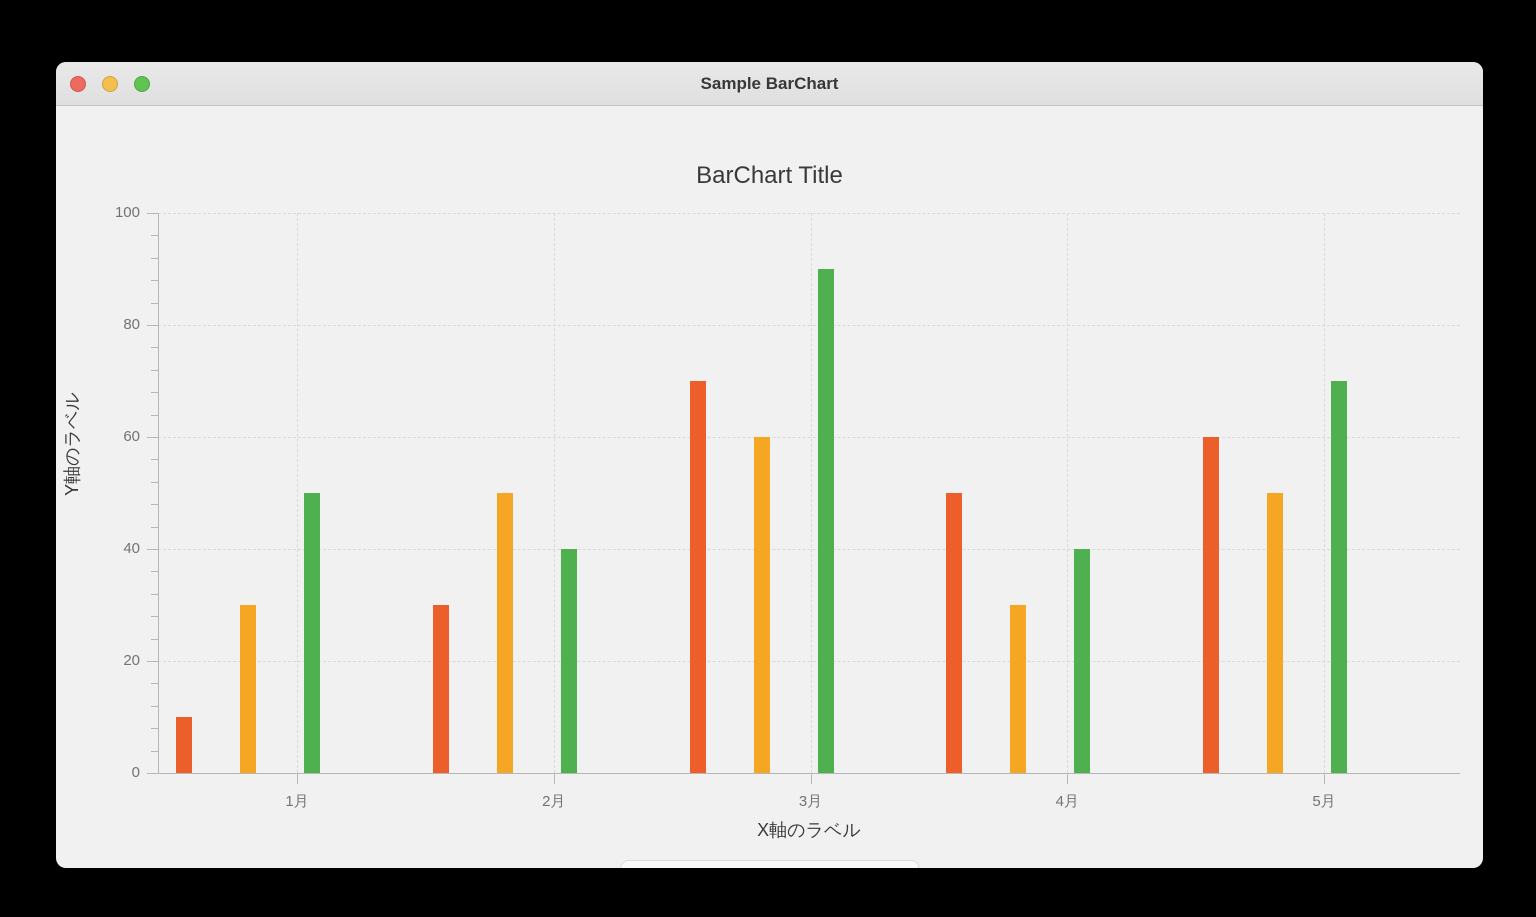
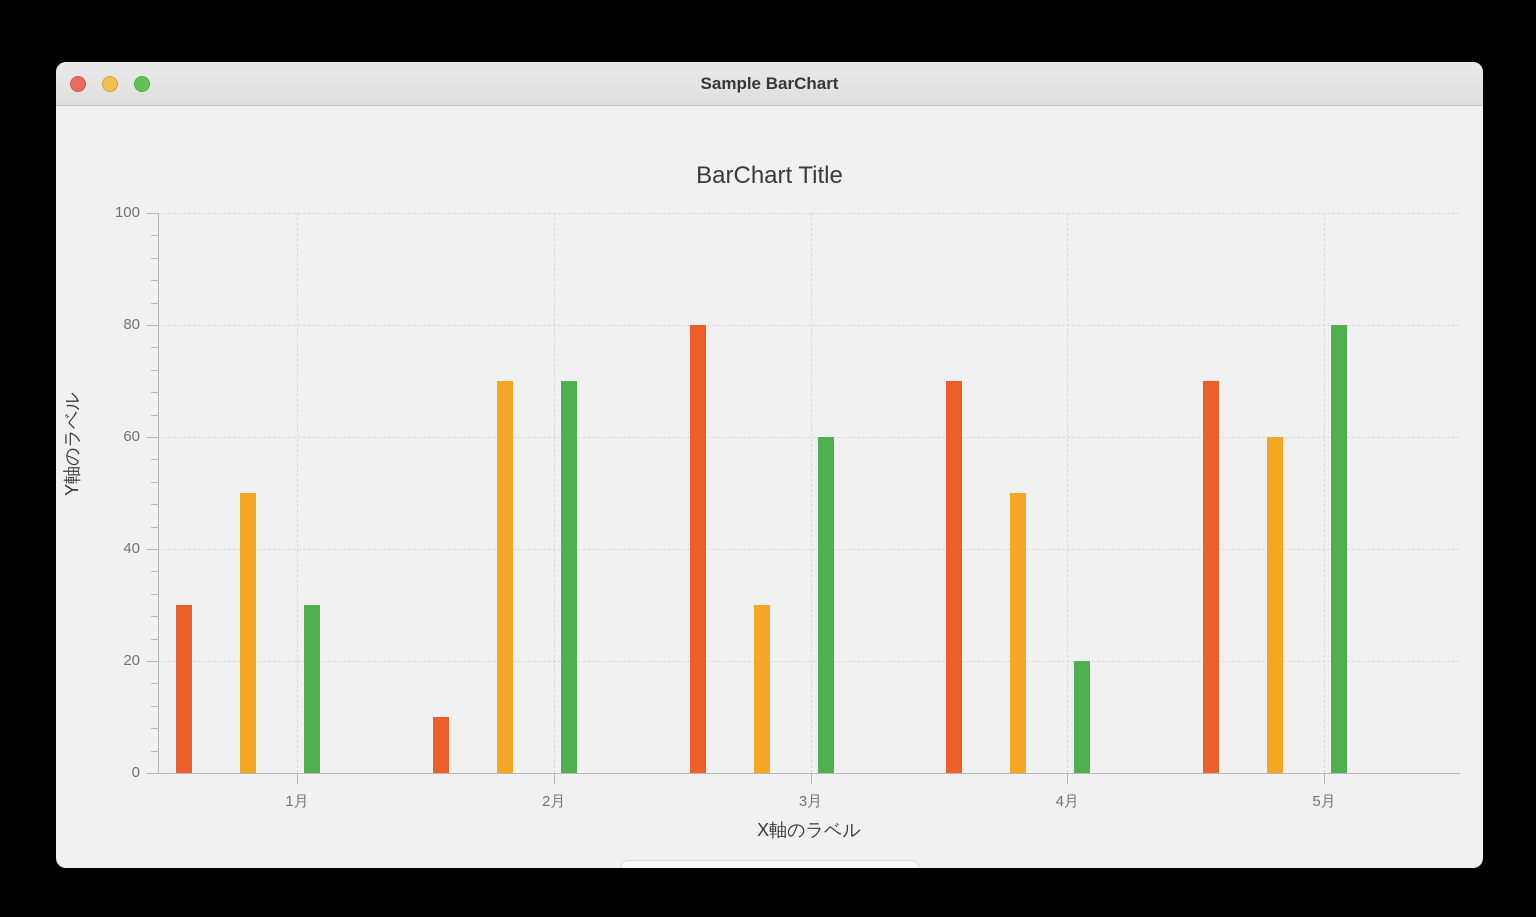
2010/1月: 10 -> 30
2011/1月: 30 -> 50
2012/1月: 50 -> 30
2010/2月: 30 -> 10
2011/2月: 50 -> 70
2012/2月: 40 -> 70
2010/3月: 70 -> 80
2011/3月: 60 -> 30
2012/3月: 90 -> 60
2010/4月: 50 -> 70
2011/4月: 30 -> 50
2012/4月: 40 -> 20
2010/5月: 60 -> 70
2011/5月: 50 -> 60
2012/5月: 70 -> 80
